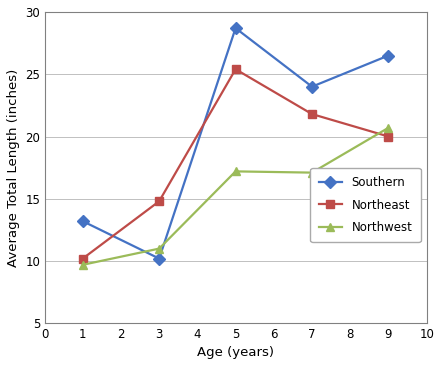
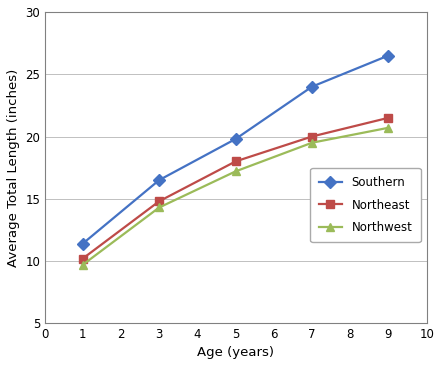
Southern/1: 13.2 -> 11.4
Southern/3: 10.2 -> 16.5
Northwest/3: 11.0 -> 14.3
Southern/5: 28.7 -> 19.8
Northeast/5: 25.4 -> 18.0
Northeast/7: 21.8 -> 20.0
Northwest/7: 17.1 -> 19.5
Northeast/9: 20.0 -> 21.5
